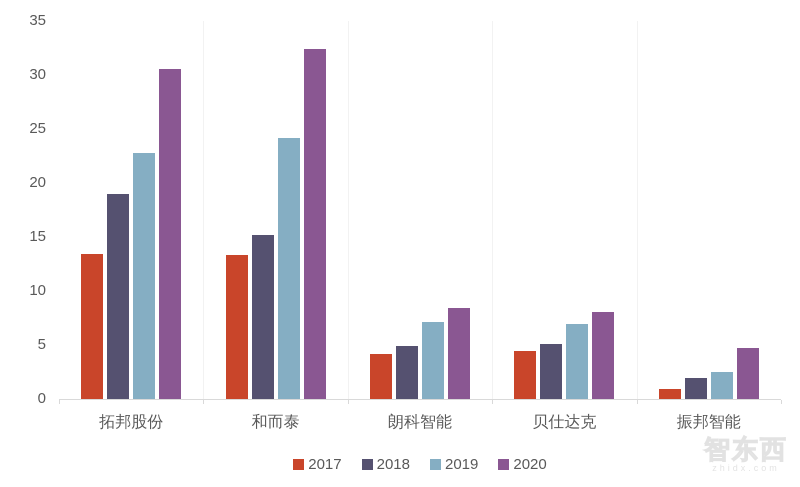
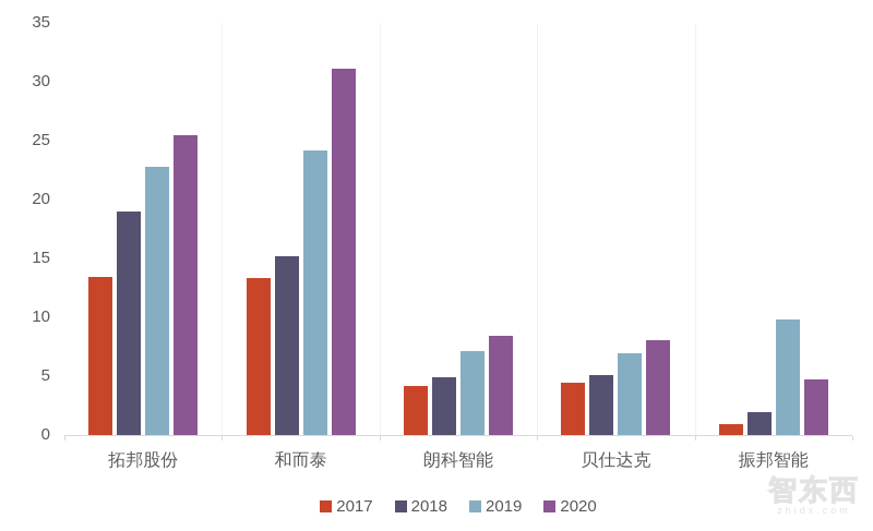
2020/拓邦股份: 30.6 -> 25.5
2020/和而泰: 32.4 -> 31.1
2019/振邦智能: 2.5 -> 9.8
